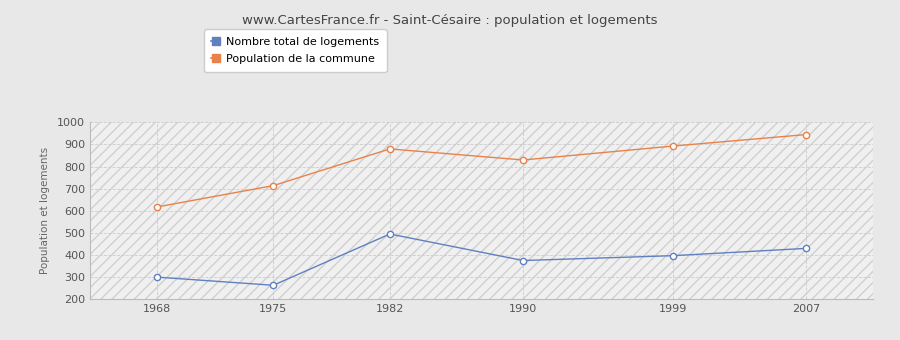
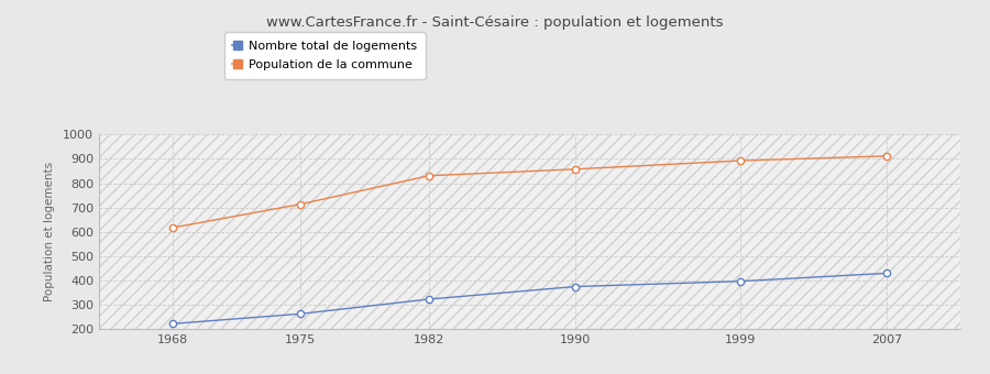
Nombre total de logements/1968: 300 -> 222
Nombre total de logements/1982: 495 -> 323
Population de la commune/1982: 880 -> 831
Population de la commune/1990: 830 -> 858
Population de la commune/2007: 945 -> 912
